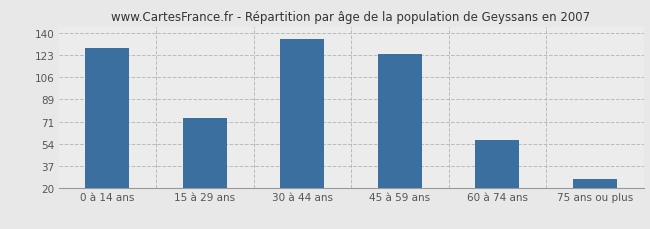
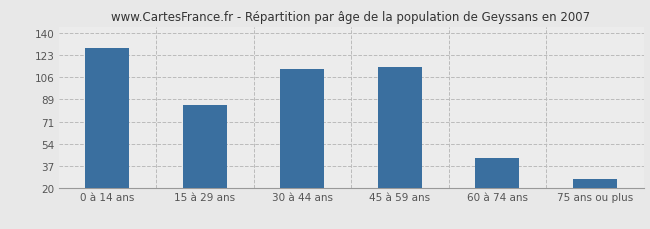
15 à 29 ans: 74 -> 84
30 à 44 ans: 135 -> 112
45 à 59 ans: 124 -> 114
60 à 74 ans: 57 -> 43
